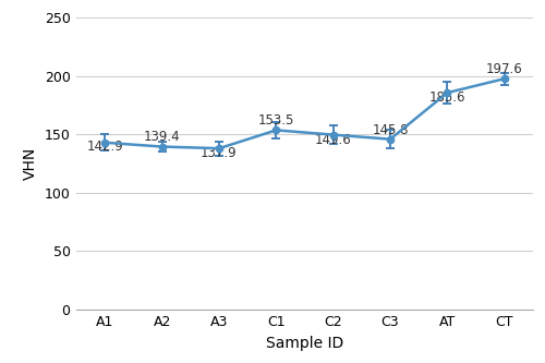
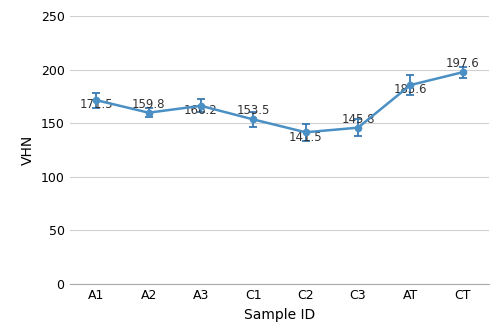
A1: 142.9 -> 171.5
A2: 139.4 -> 159.8
A3: 137.9 -> 166.2
C2: 149.6 -> 141.5
